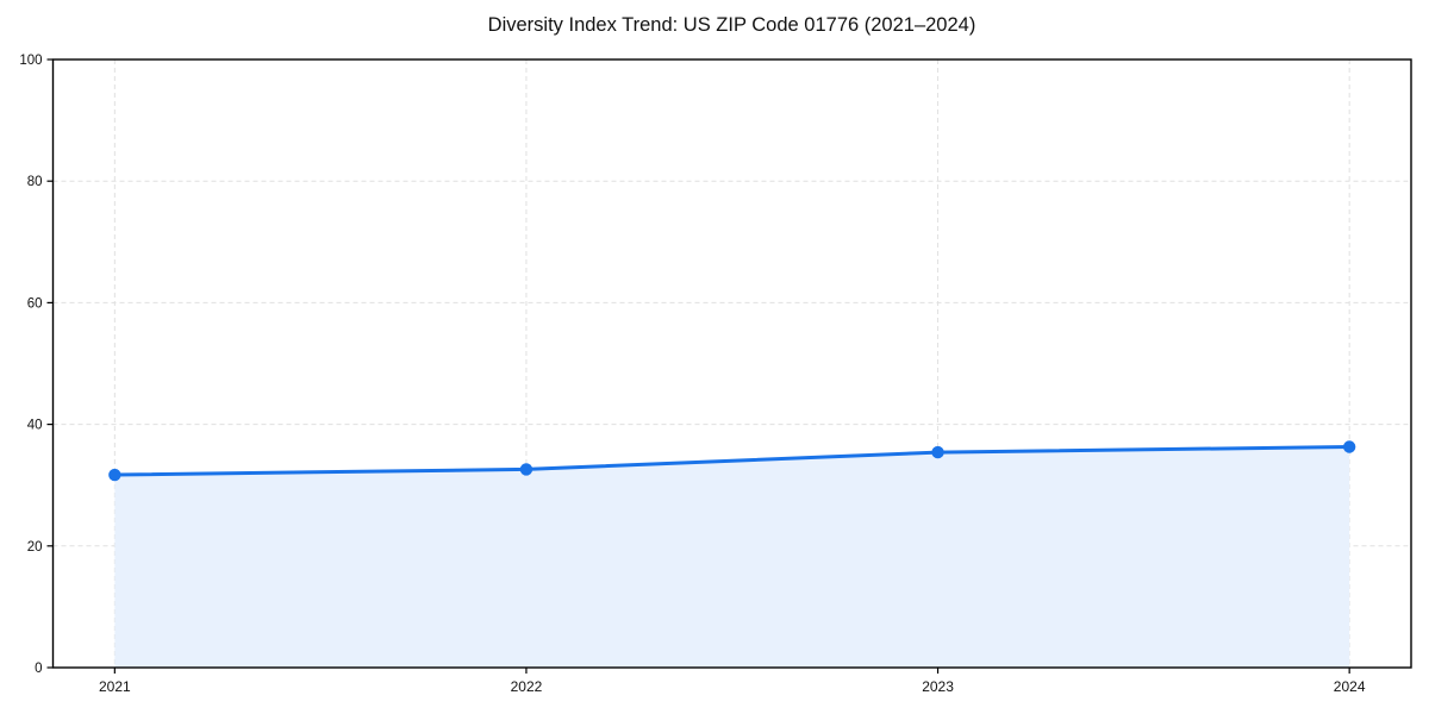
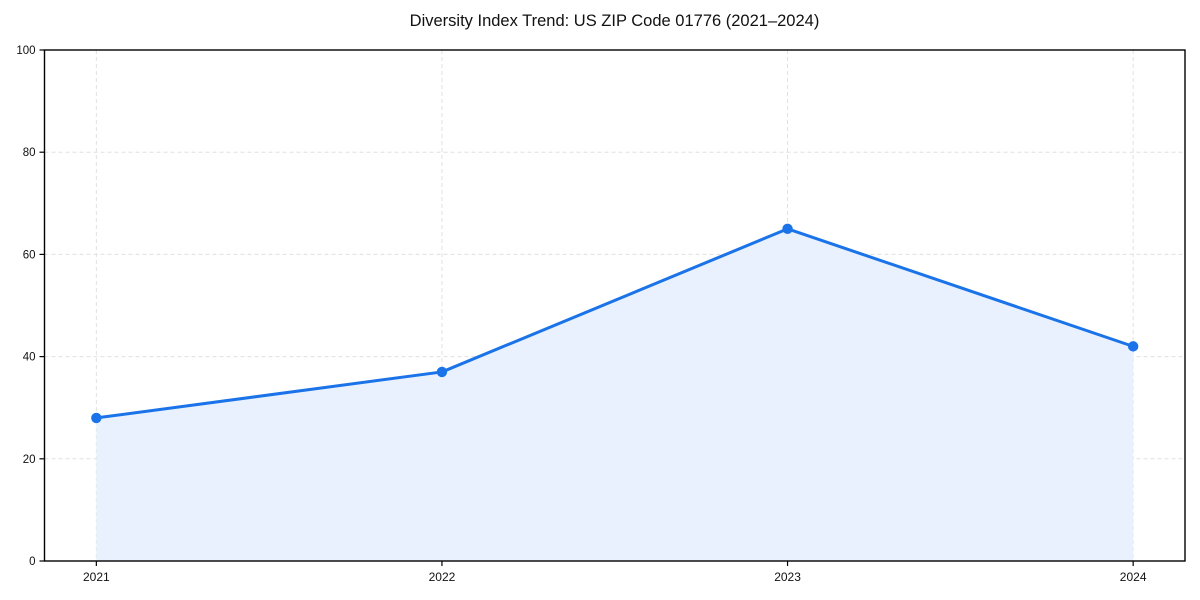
2021: 32 -> 28
2022: 33 -> 37
2023: 35 -> 65
2024: 36 -> 42
